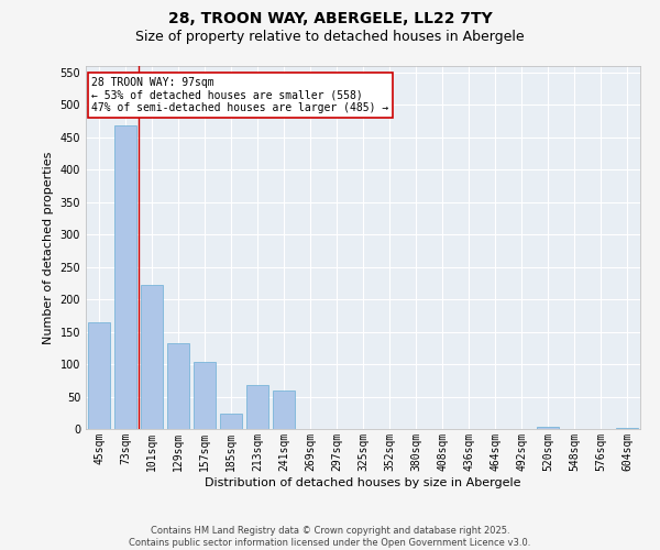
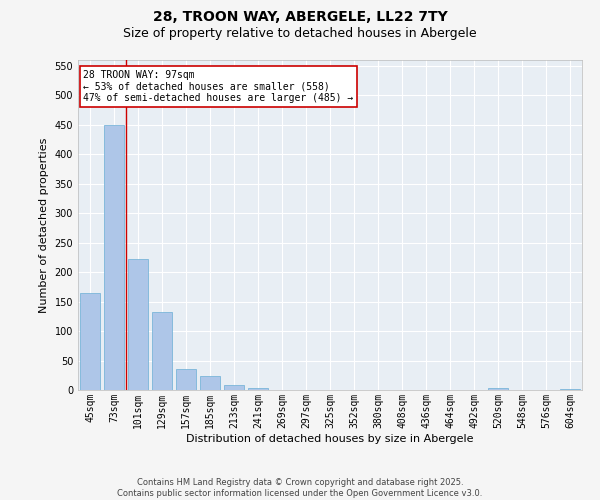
73sqm: 468 -> 450
157sqm: 104 -> 36
213sqm: 68 -> 9
241sqm: 60 -> 4
